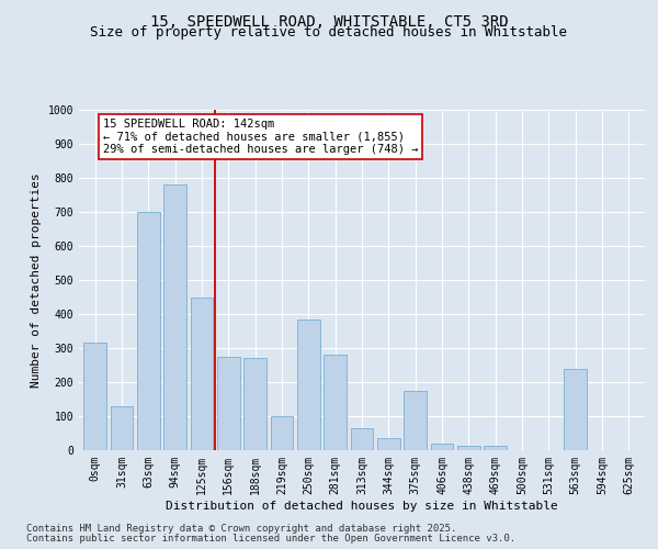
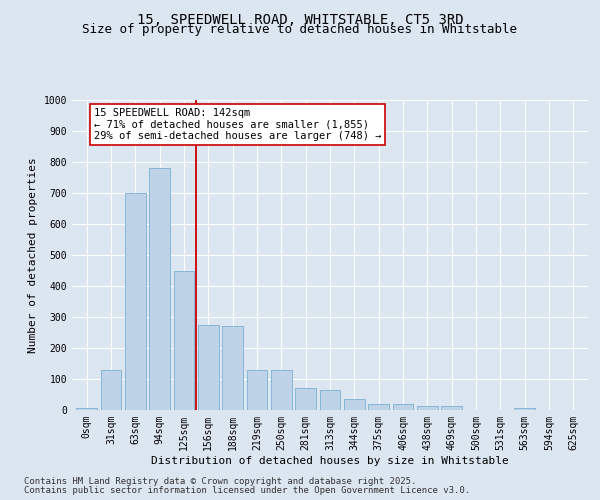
0sqm: 315 -> 5
219sqm: 100 -> 130
250sqm: 385 -> 130
281sqm: 280 -> 70
375sqm: 175 -> 20
563sqm: 240 -> 5
